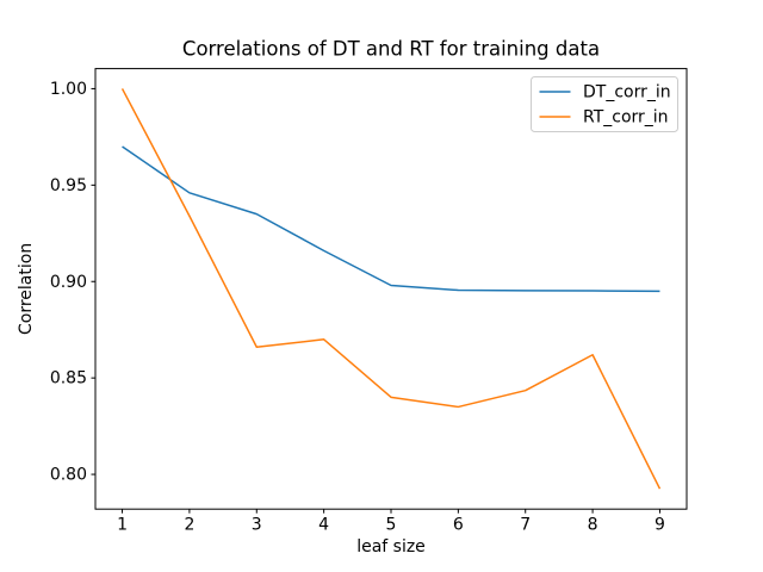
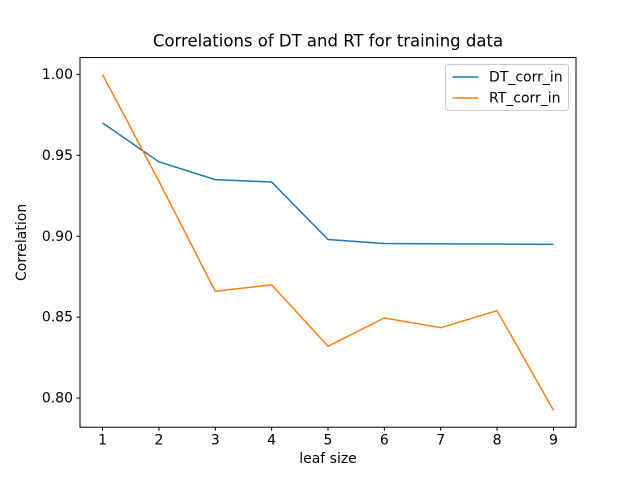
DT_corr_in/4: 0.916 -> 0.933
RT_corr_in/5: 0.840 -> 0.832
RT_corr_in/6: 0.835 -> 0.850
RT_corr_in/8: 0.862 -> 0.854
